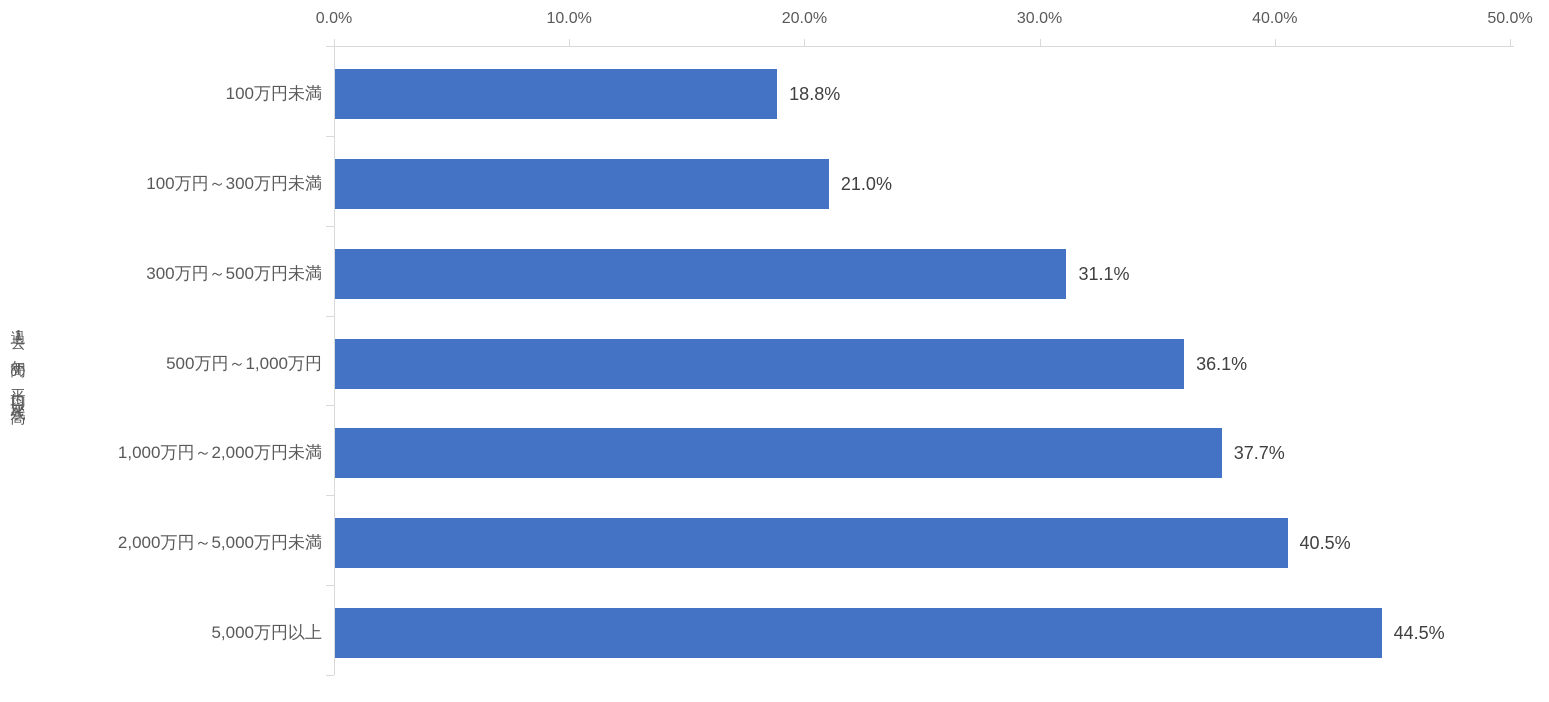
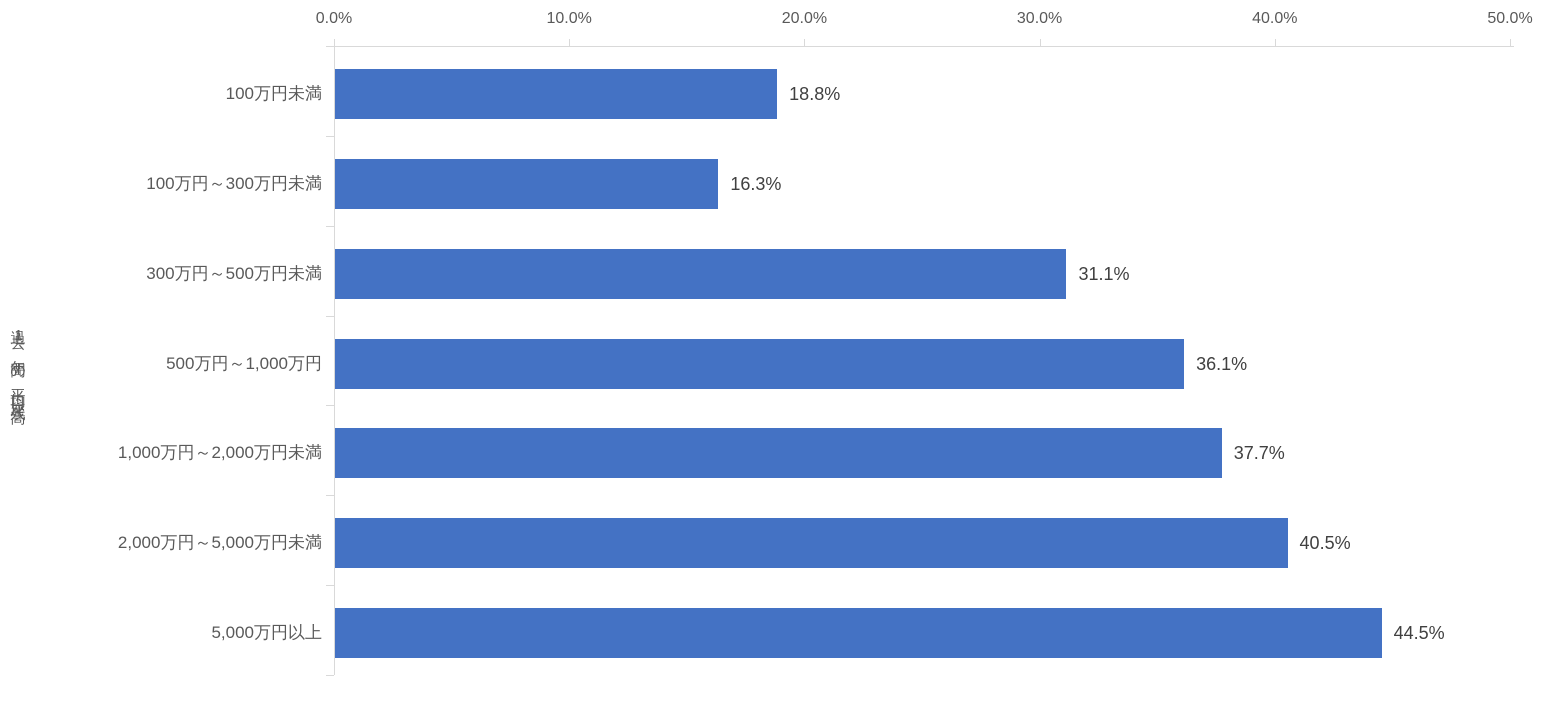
100万円～300万円未満: 21.0% -> 16.3%
